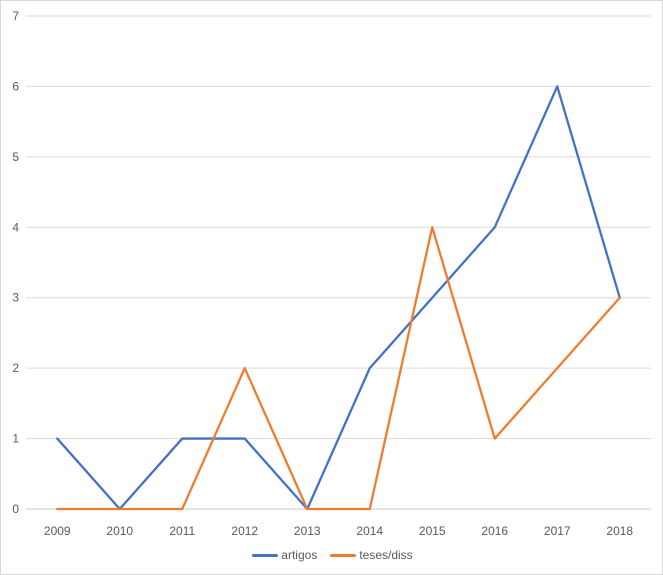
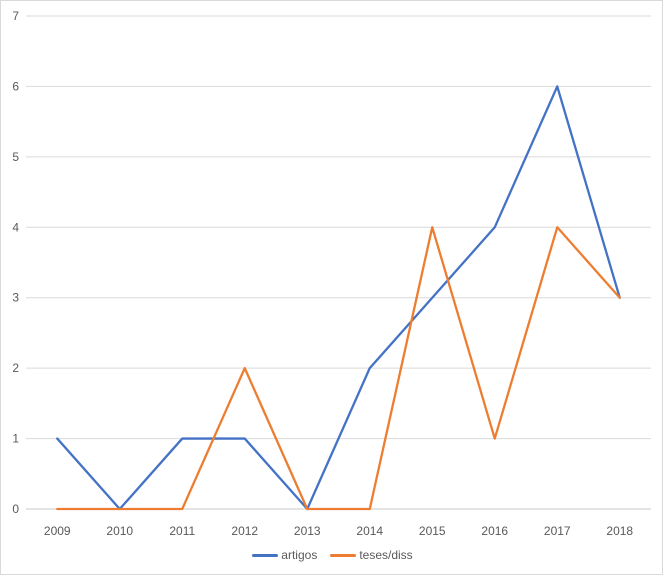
teses/diss/2017: 2 -> 4
